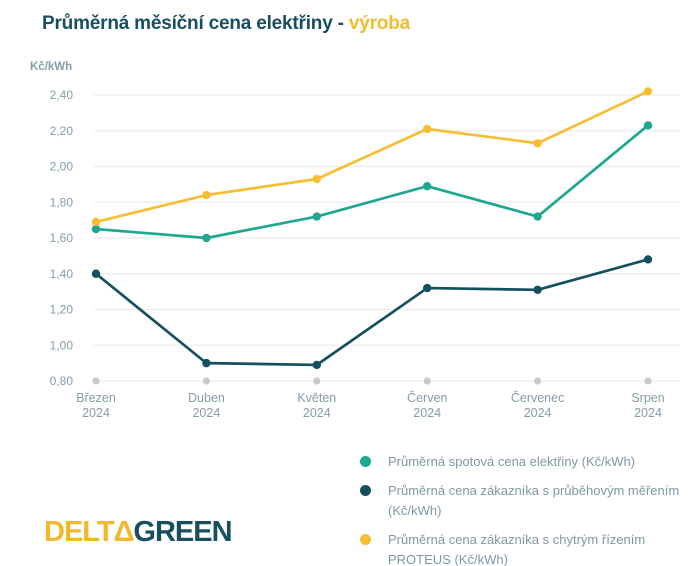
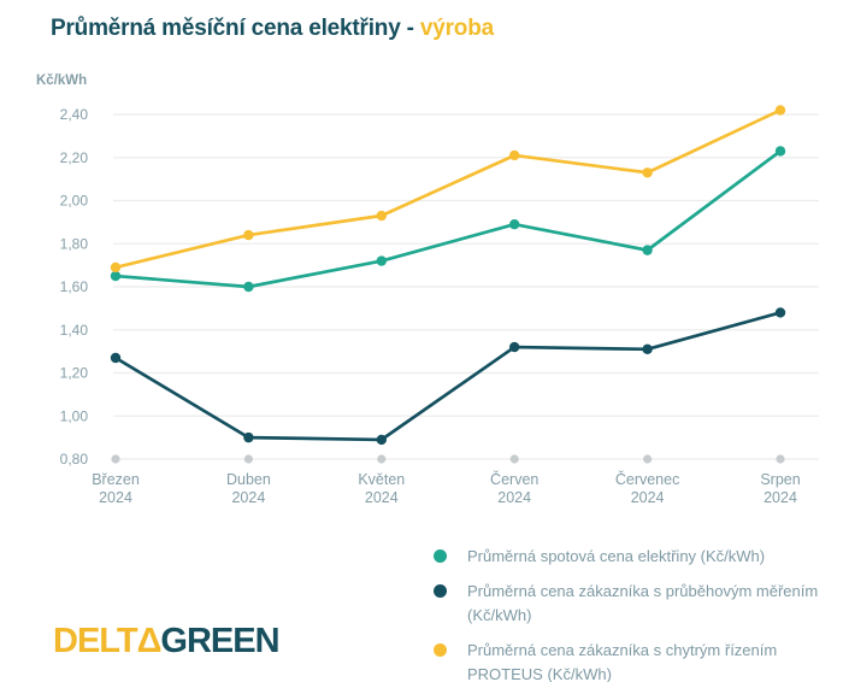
Průměrná cena zákazníka s průběhovým měřením (Kč/kWh)/Březen: 1,40 -> 1,27
Průměrná spotová cena elektřiny (Kč/kWh)/Červenec: 1,72 -> 1,77
